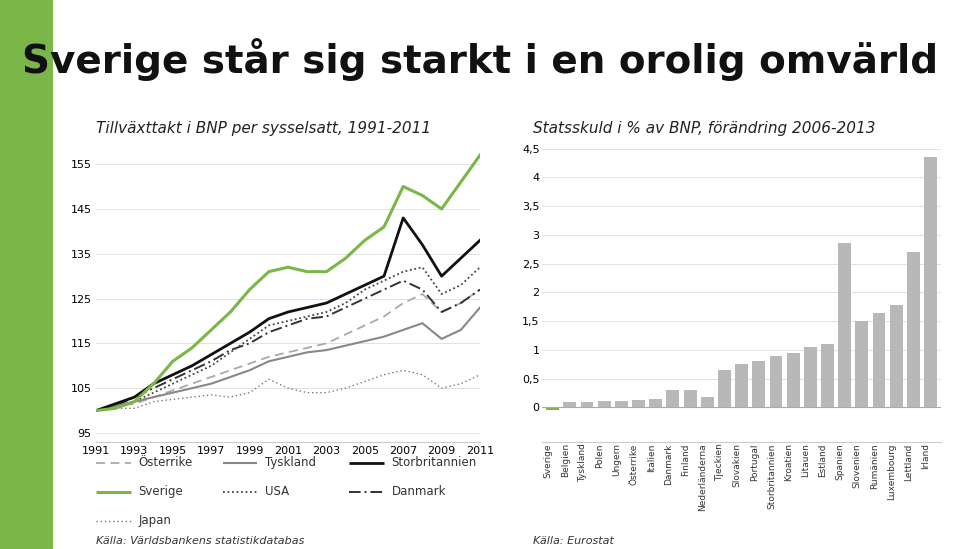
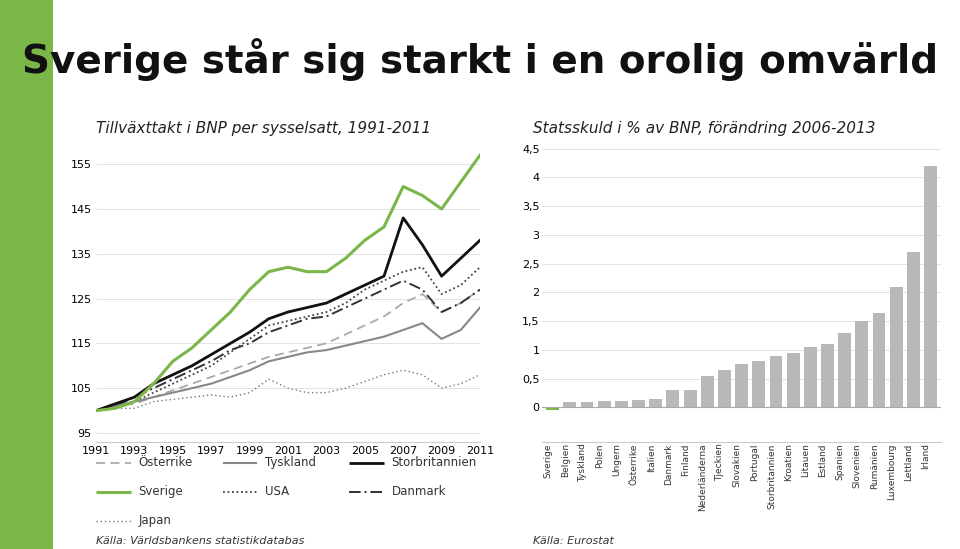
Nederländerna: 0,18 -> 0,55
Spanien: 2,86 -> 1,30
Luxembourg: 1,78 -> 2,10
Irland: 4,36 -> 4,20
